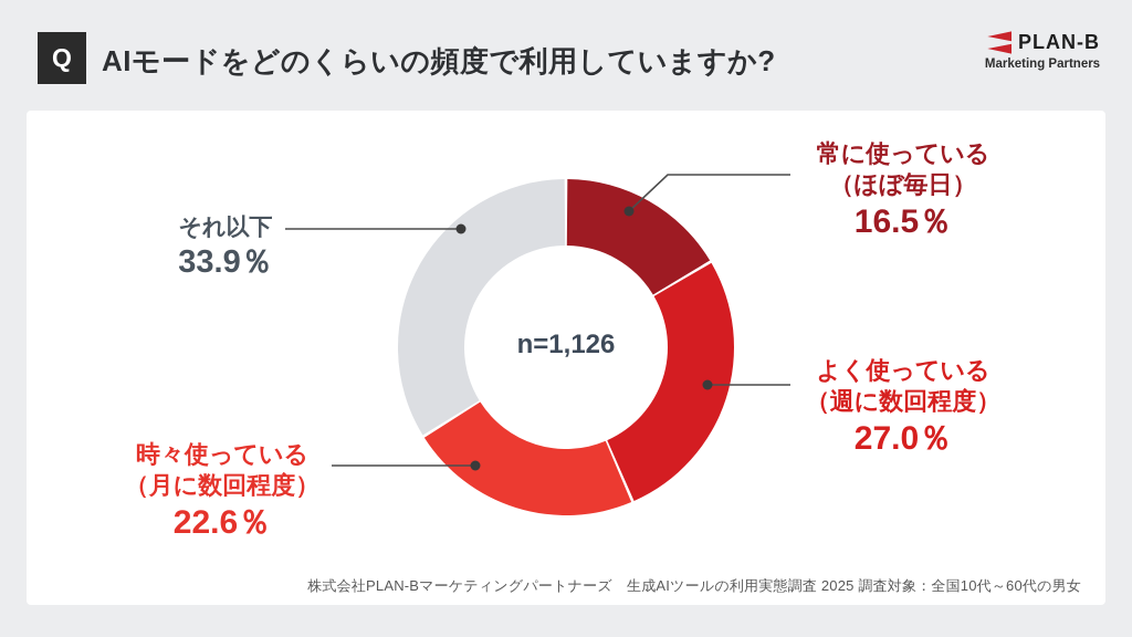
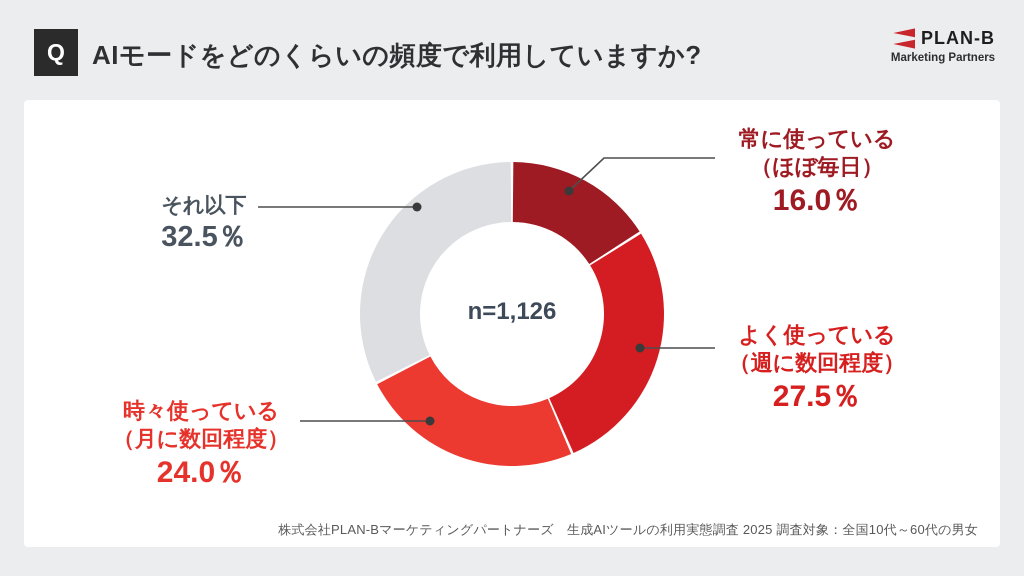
常に使っている: 16.5 -> 16.0
よく使っている: 27.0 -> 27.5
時々使っている: 22.6 -> 24.0
それ以下: 33.9 -> 32.5
